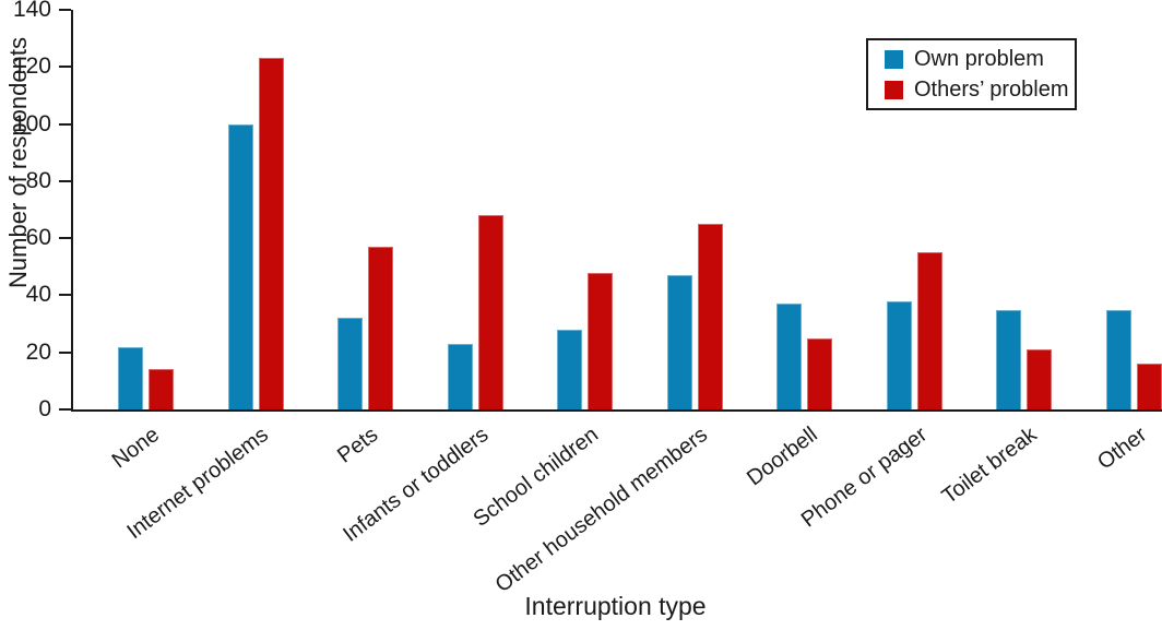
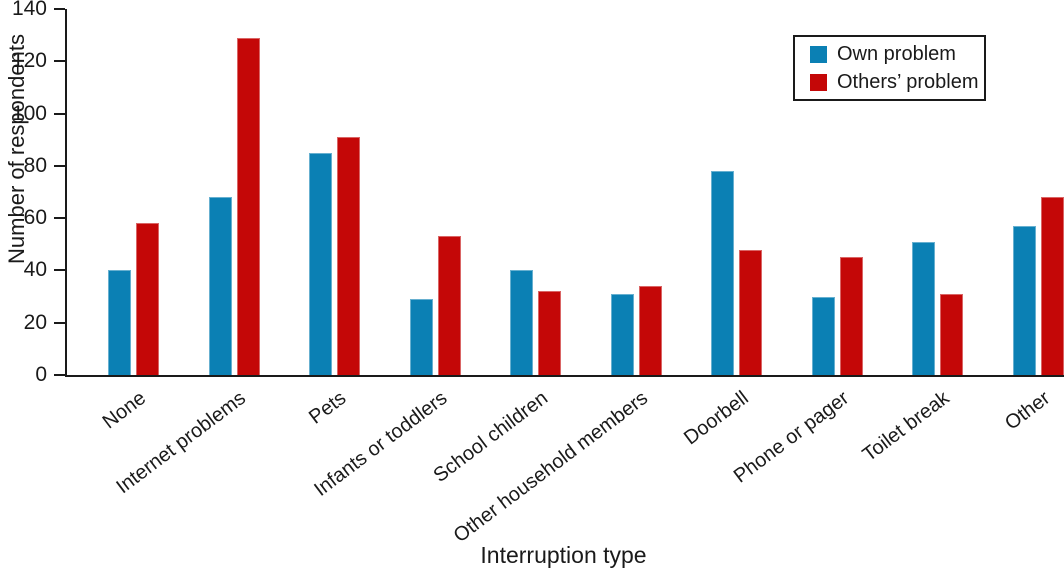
Own problem/None: 22 -> 40
Others’ problem/None: 14 -> 58
Own problem/Internet problems: 100 -> 68
Others’ problem/Internet problems: 123 -> 129
Own problem/Pets: 32 -> 85
Others’ problem/Pets: 57 -> 91
Own problem/Infants or toddlers: 23 -> 29
Others’ problem/Infants or toddlers: 68 -> 53
Own problem/School children: 28 -> 40
Others’ problem/School children: 48 -> 32
Own problem/Other household members: 47 -> 31
Others’ problem/Other household members: 65 -> 34
Own problem/Doorbell: 37 -> 78
Others’ problem/Doorbell: 25 -> 48
Own problem/Phone or pager: 38 -> 30
Others’ problem/Phone or pager: 55 -> 45
Own problem/Toilet break: 35 -> 51
Others’ problem/Toilet break: 21 -> 31
Own problem/Other: 35 -> 57
Others’ problem/Other: 16 -> 68
